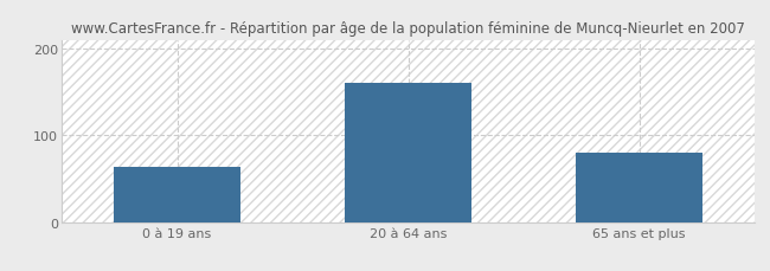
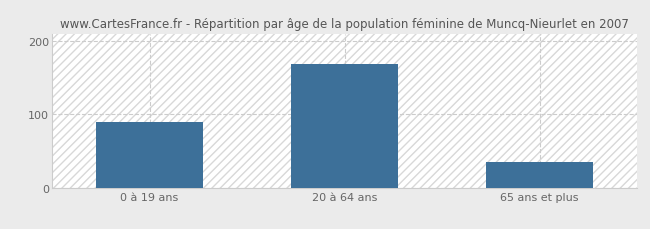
0 à 19 ans: 64 -> 90
20 à 64 ans: 160 -> 168
65 ans et plus: 80 -> 35
